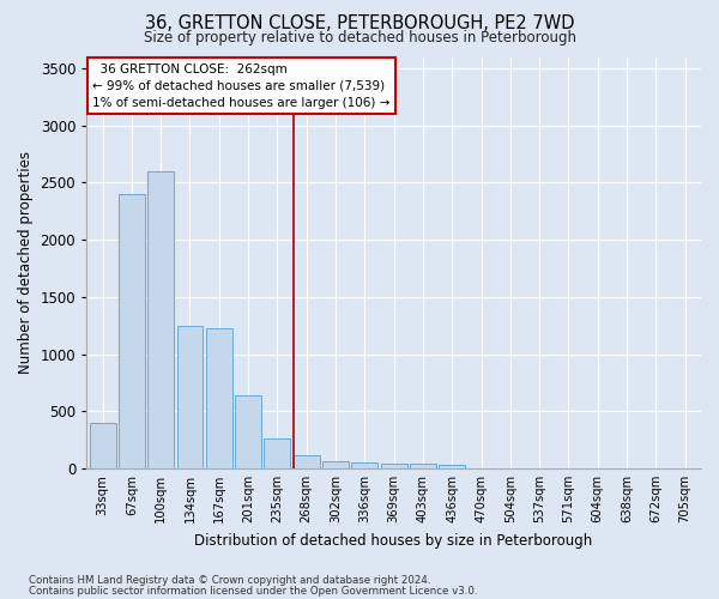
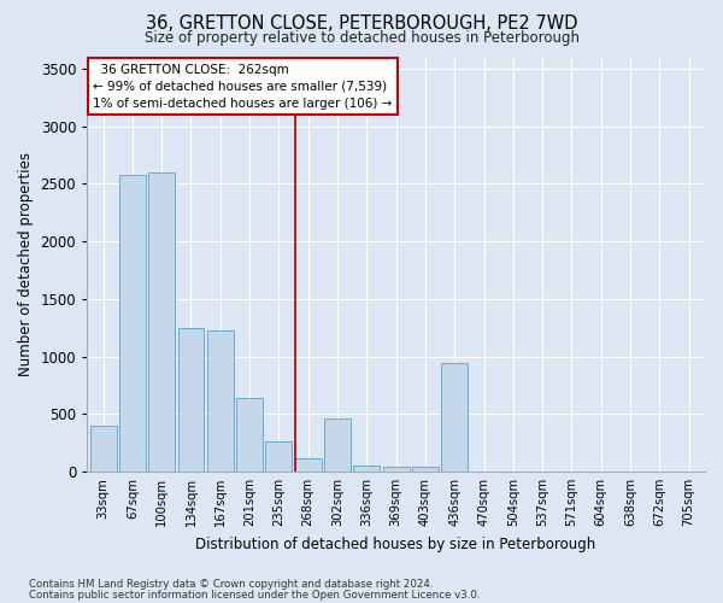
67sqm: 2400 -> 2580
302sqm: 60 -> 460
436sqm: 30 -> 940
